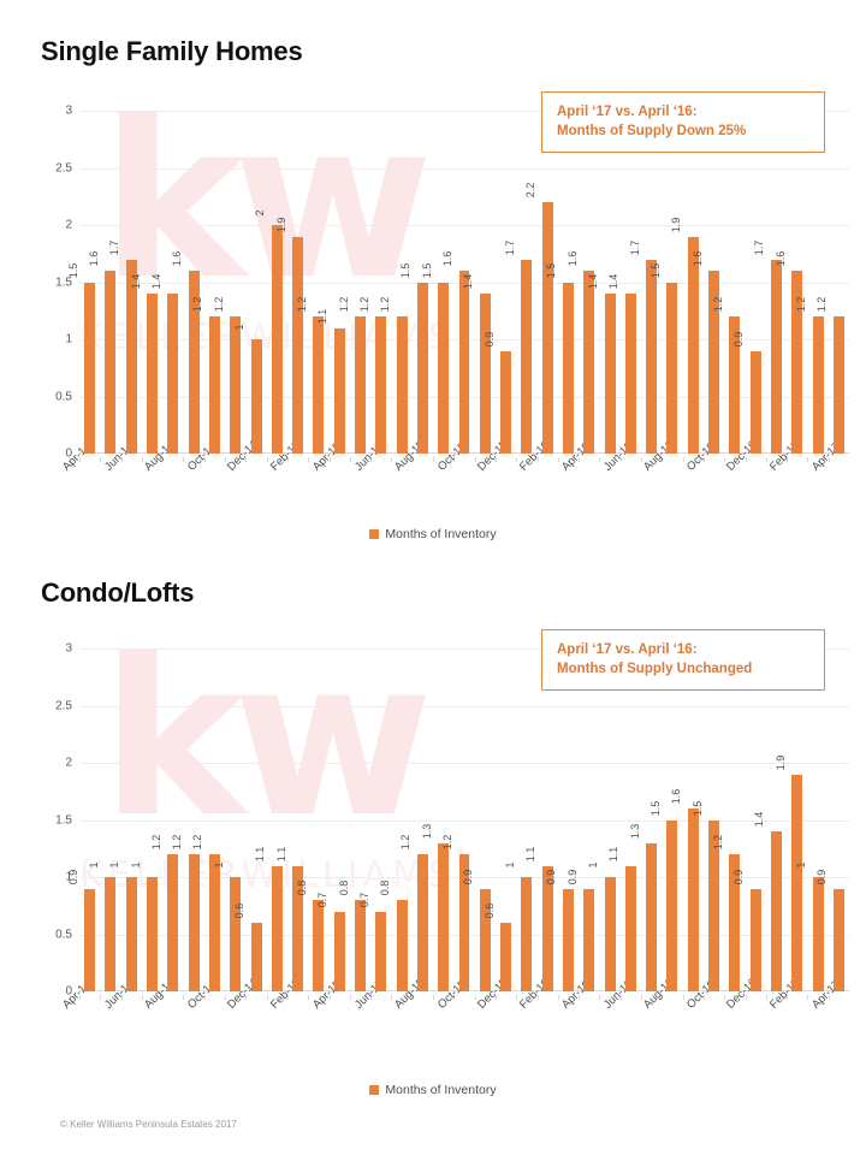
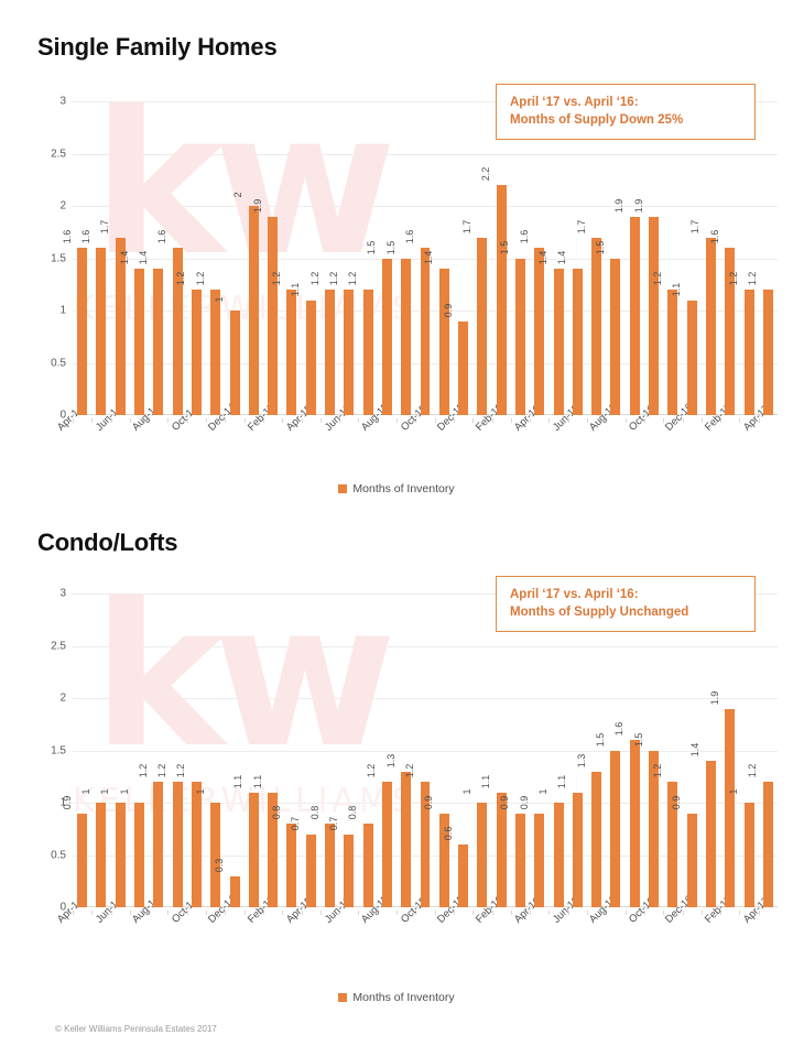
Single Family Homes/Apr-14: 1.5 -> 1.6
Single Family Homes/Oct-16: 1.6 -> 1.9
Single Family Homes/Dec-16: 0.9 -> 1.1
Condo/Lofts/Dec-14: 0.6 -> 0.3
Condo/Lofts/Apr-17: 0.9 -> 1.2
